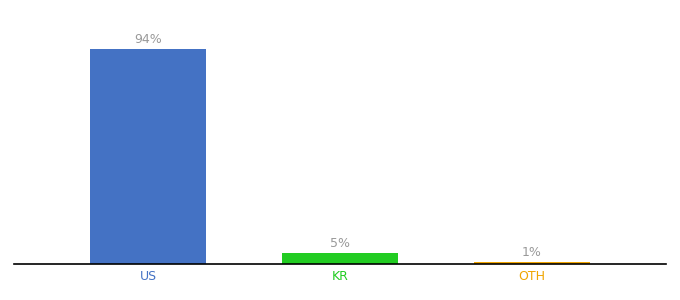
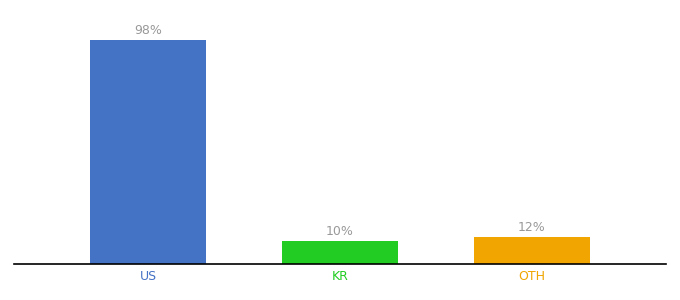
US: 94% -> 98%
KR: 5% -> 10%
OTH: 1% -> 12%
